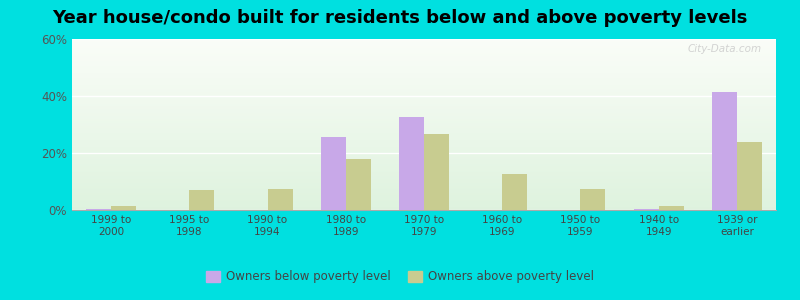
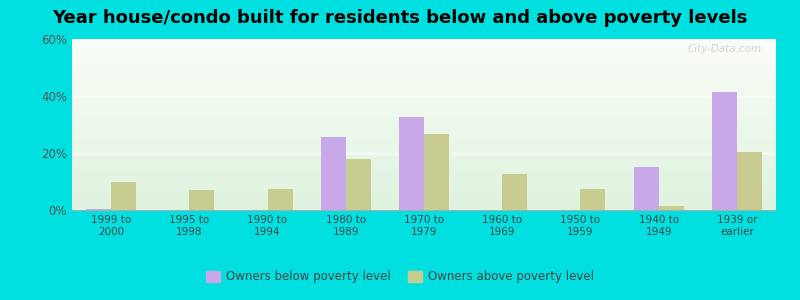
Owners above poverty level/1999 to 2000: 1.5% -> 10.0%
Owners below poverty level/1940 to 1949: 0.5% -> 15.0%
Owners above poverty level/1939 or earlier: 24.0% -> 20.5%
